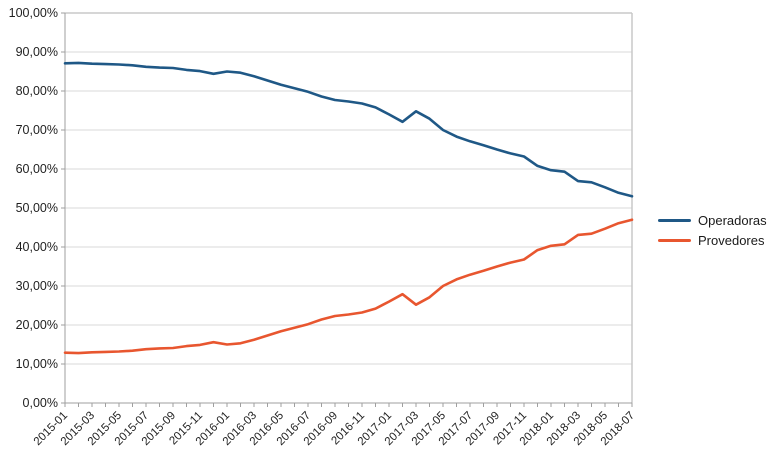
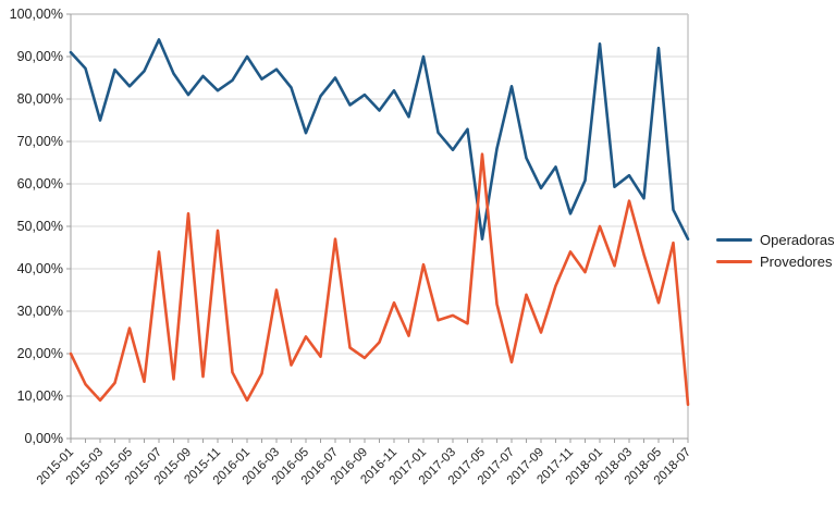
Operadoras/2015-01: 87% -> 91%
Provedores/2015-01: 13% -> 20%
Operadoras/2015-03: 87% -> 75%
Provedores/2015-03: 13% -> 9%
Operadoras/2015-05: 87% -> 83%
Provedores/2015-05: 13% -> 26%
Operadoras/2015-07: 86% -> 94%
Provedores/2015-07: 14% -> 44%
Operadoras/2015-09: 86% -> 81%
Provedores/2015-09: 14% -> 53%
Operadoras/2015-11: 85% -> 82%
Provedores/2015-11: 15% -> 49%
Operadoras/2016-01: 85% -> 90%
Provedores/2016-01: 15% -> 9%
Operadoras/2016-03: 84% -> 87%
Provedores/2016-03: 16% -> 35%
Operadoras/2016-05: 82% -> 72%
Provedores/2016-05: 18% -> 24%
Operadoras/2016-07: 80% -> 85%
Provedores/2016-07: 20% -> 47%
Operadoras/2016-09: 78% -> 81%
Provedores/2016-09: 22% -> 19%
Operadoras/2016-11: 77% -> 82%
Provedores/2016-11: 23% -> 32%
Operadoras/2017-01: 74% -> 90%
Provedores/2017-01: 26% -> 41%
Operadoras/2017-03: 75% -> 68%
Provedores/2017-03: 25% -> 29%
Operadoras/2017-05: 70% -> 47%
Provedores/2017-05: 30% -> 67%
Operadoras/2017-07: 67% -> 83%
Provedores/2017-07: 33% -> 18%
Operadoras/2017-09: 65% -> 59%
Provedores/2017-09: 35% -> 25%
Operadoras/2017-11: 63% -> 53%
Provedores/2017-11: 37% -> 44%
Operadoras/2018-01: 60% -> 93%
Provedores/2018-01: 40% -> 50%
Operadoras/2018-03: 57% -> 62%
Provedores/2018-03: 43% -> 56%
Operadoras/2018-05: 55% -> 92%
Provedores/2018-05: 45% -> 32%
Operadoras/2018-07: 53% -> 47%
Provedores/2018-07: 47% -> 8%
